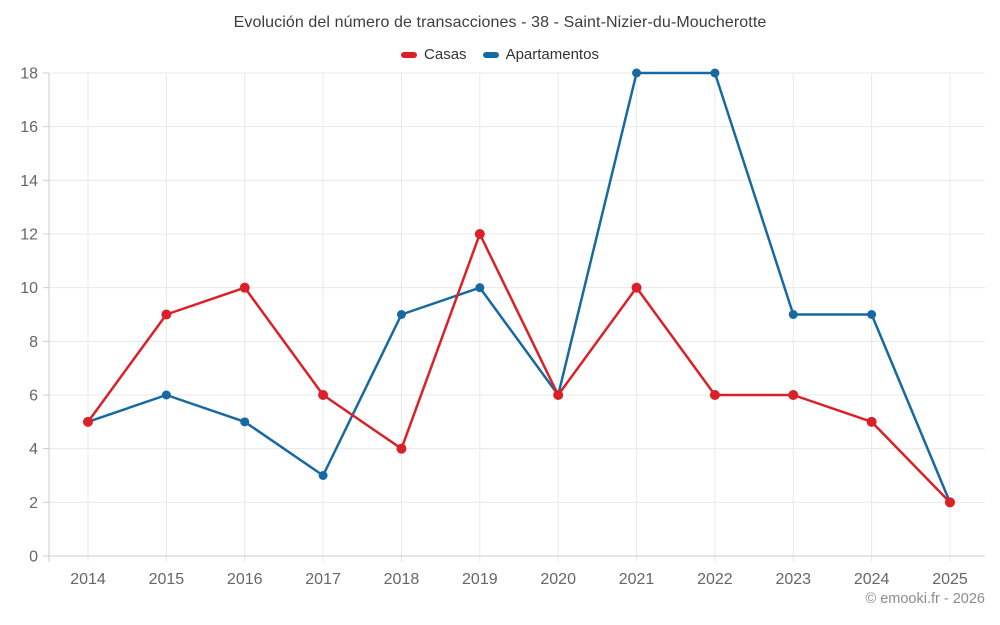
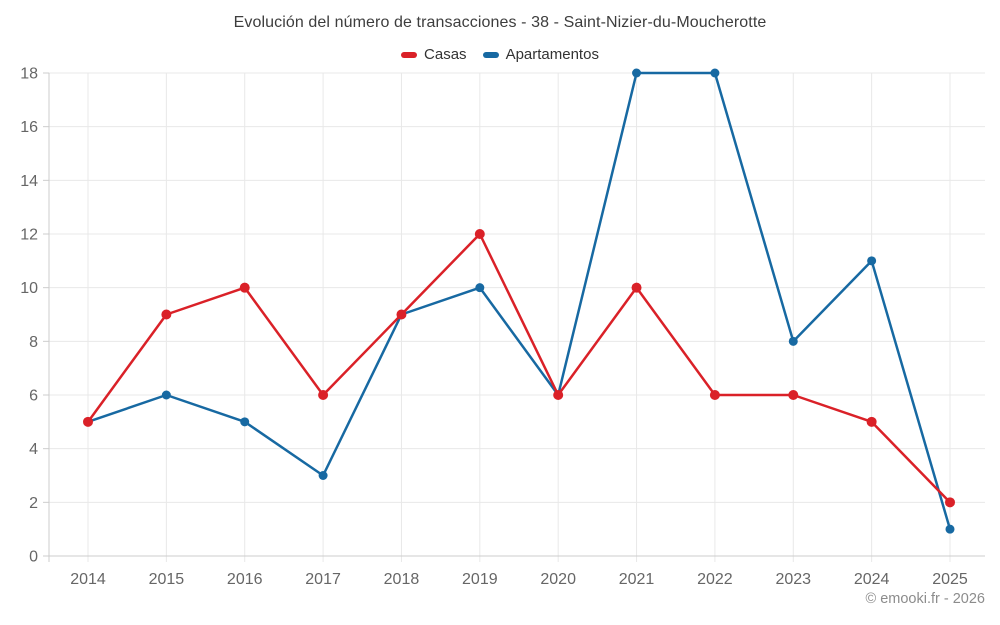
Casas/2018: 4 -> 9
Apartamentos/2023: 9 -> 8
Apartamentos/2024: 9 -> 11
Apartamentos/2025: 2 -> 1
